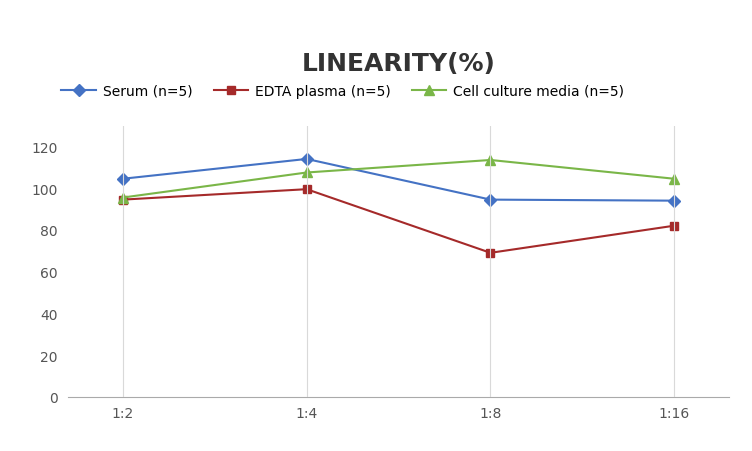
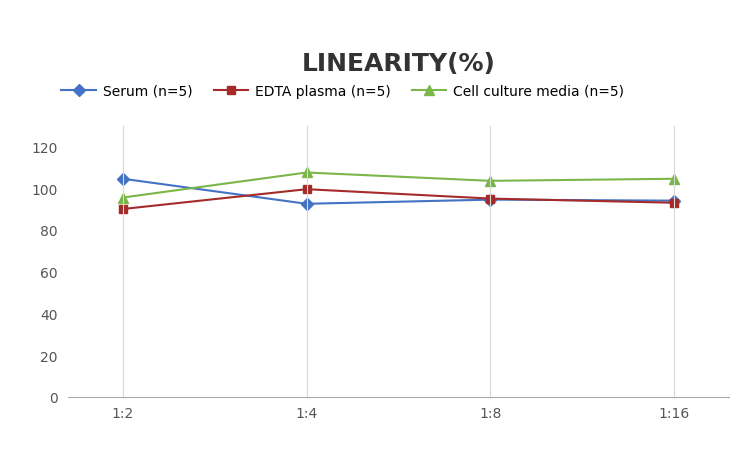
EDTA plasma (n=5)/1:2: 94.5 -> 90.0
Serum (n=5)/1:4: 114.0 -> 92.5
EDTA plasma (n=5)/1:8: 69.0 -> 95.0
Cell culture media (n=5)/1:8: 113.5 -> 103.5
EDTA plasma (n=5)/1:16: 82.0 -> 93.0
